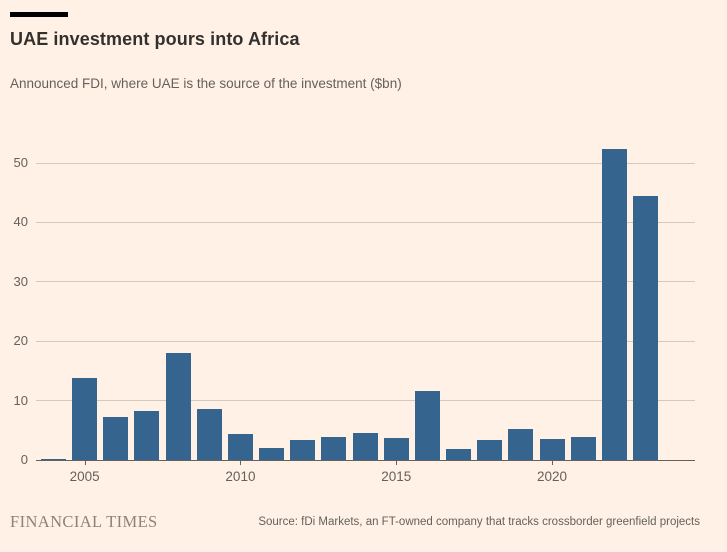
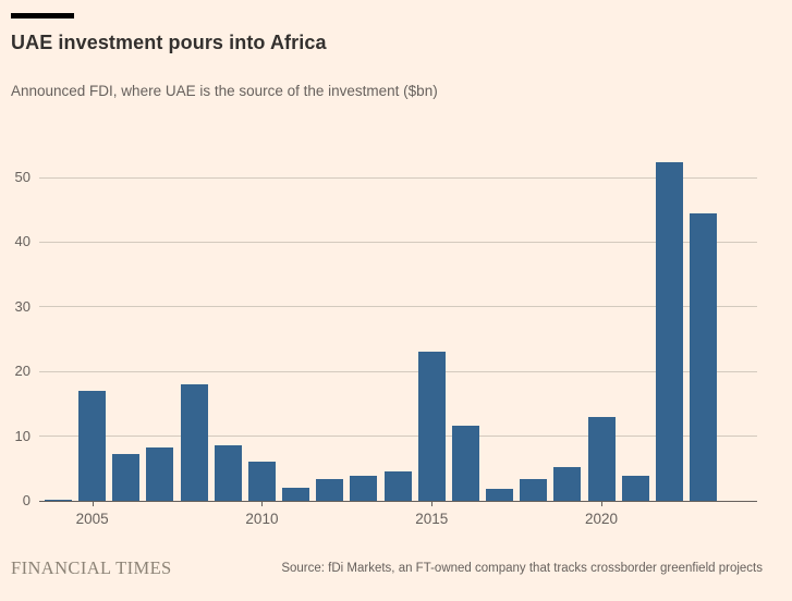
2005: 14 -> 17
2010: 4 -> 6
2015: 4 -> 23
2020: 4 -> 13
